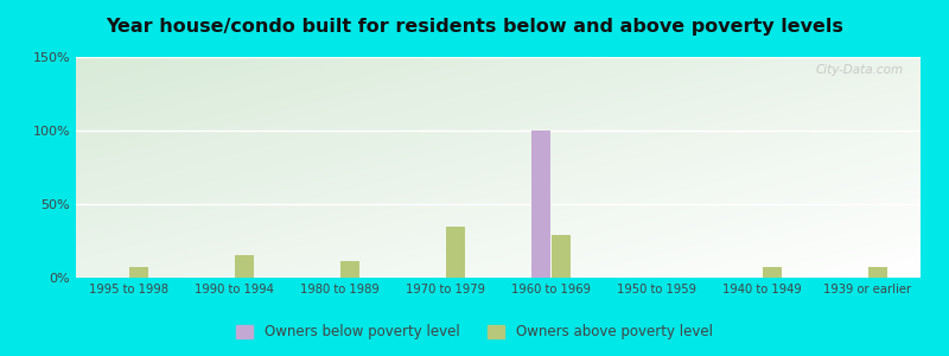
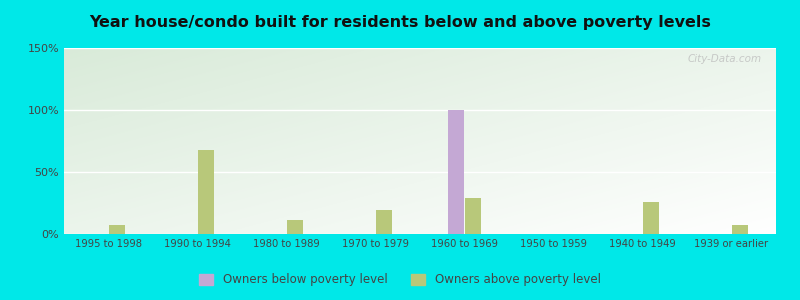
Owners above poverty level/1990 to 1994: 15% -> 68%
Owners above poverty level/1970 to 1979: 35% -> 19%
Owners above poverty level/1940 to 1949: 7% -> 26%
